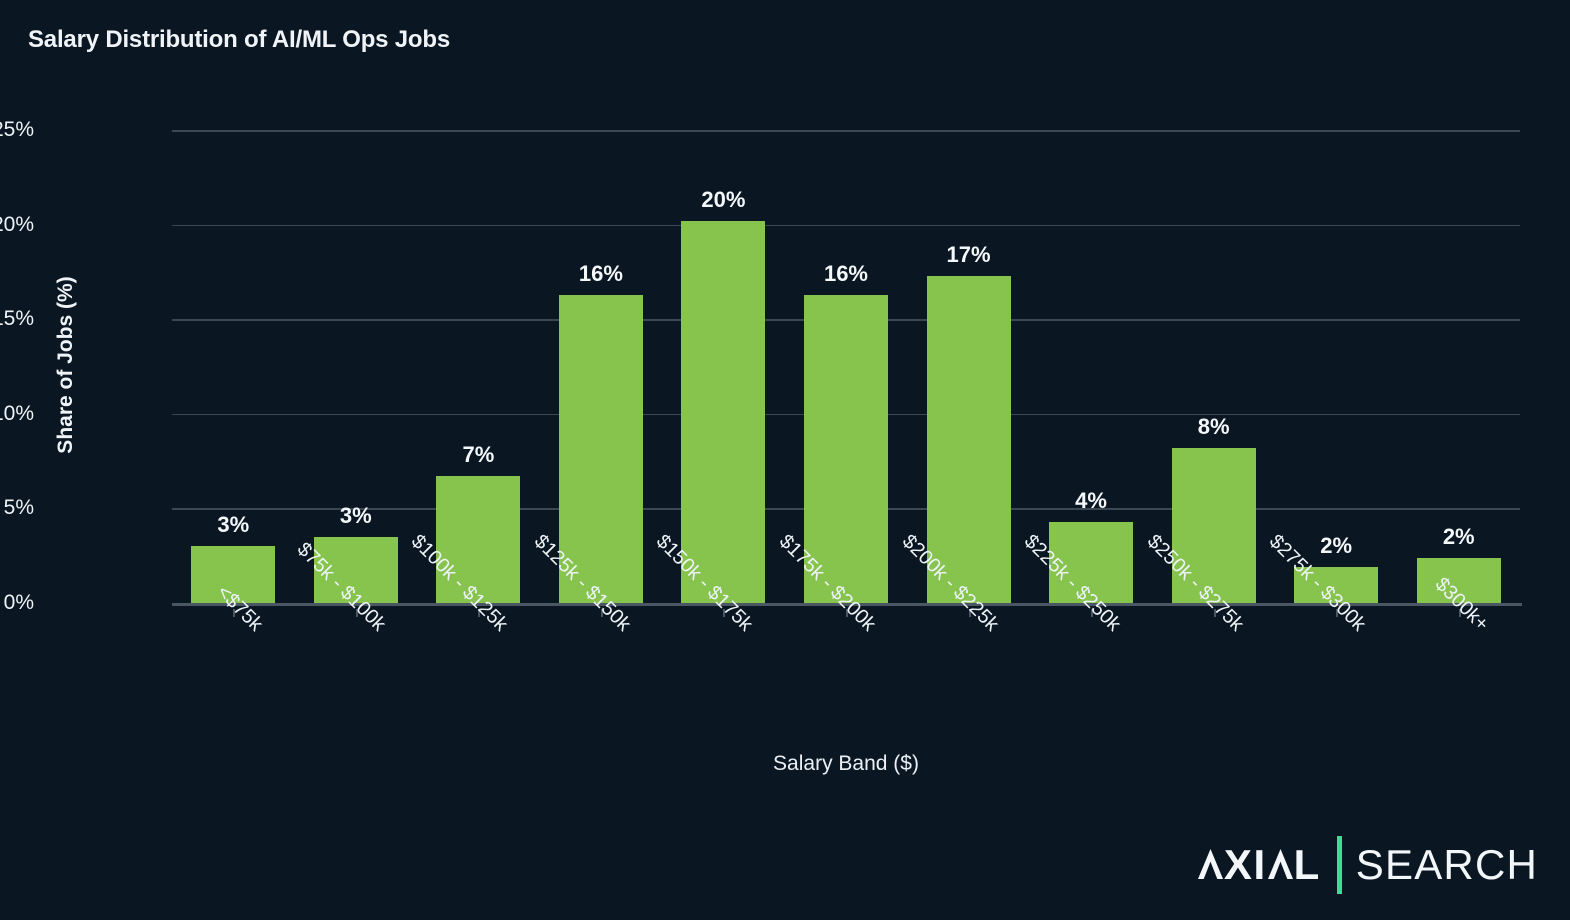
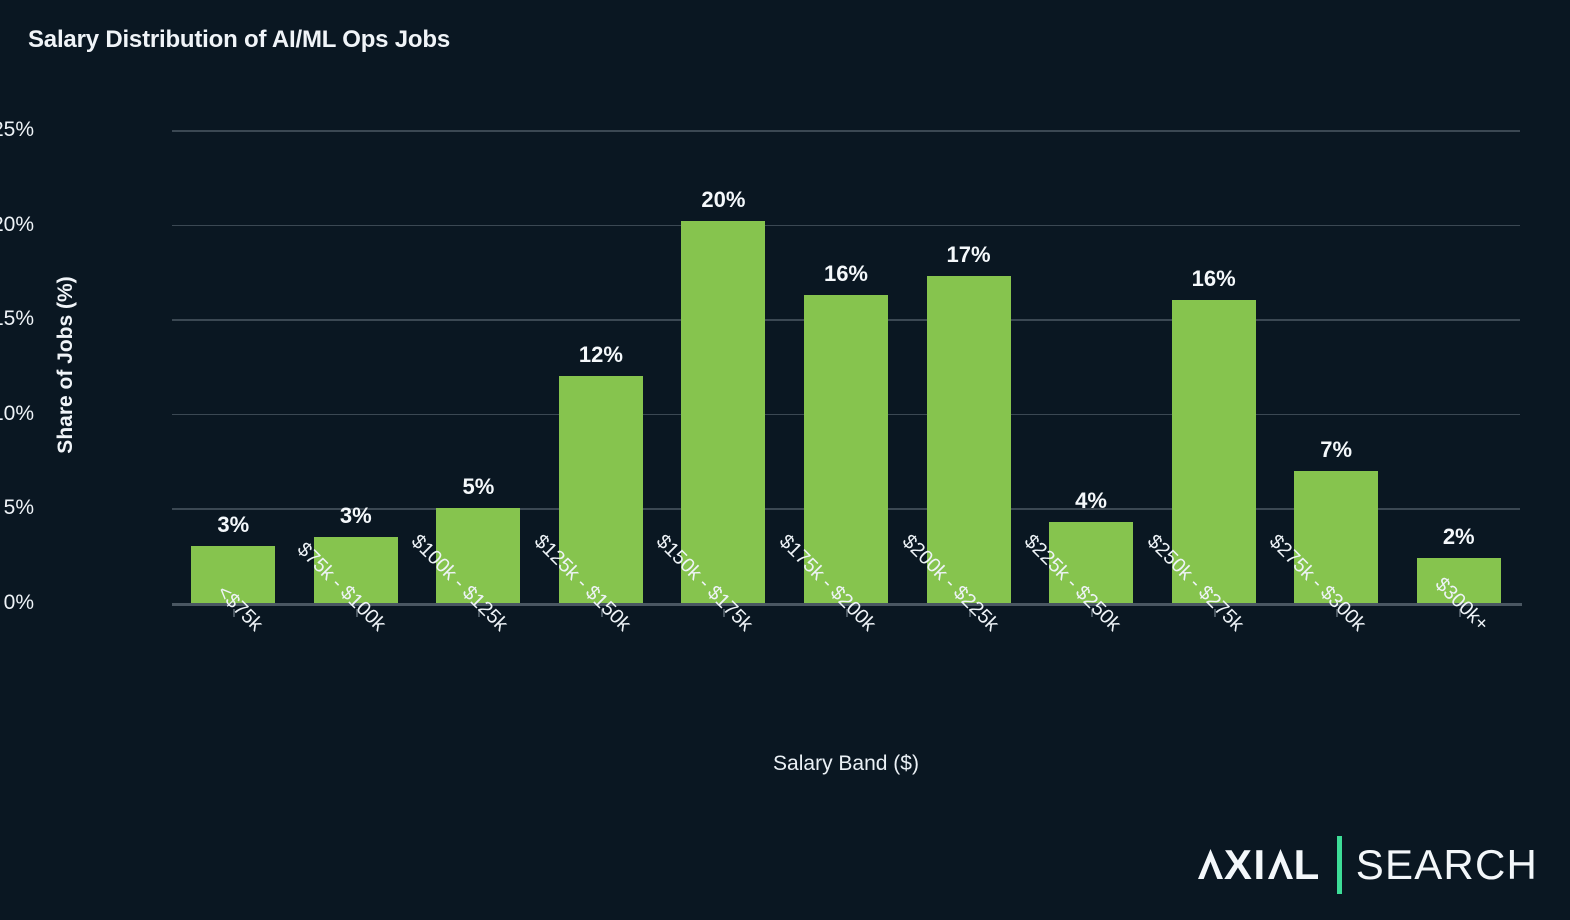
$100k - $125k: 7% -> 5%
$125k - $150k: 16% -> 12%
$250k - $275k: 8% -> 16%
$275k - $300k: 2% -> 7%
